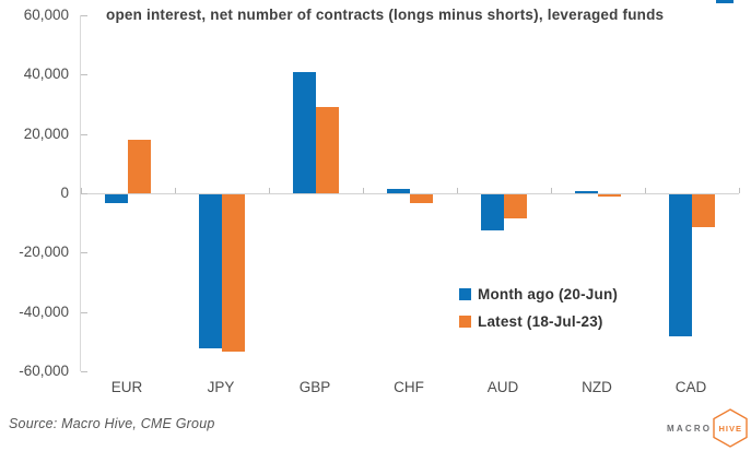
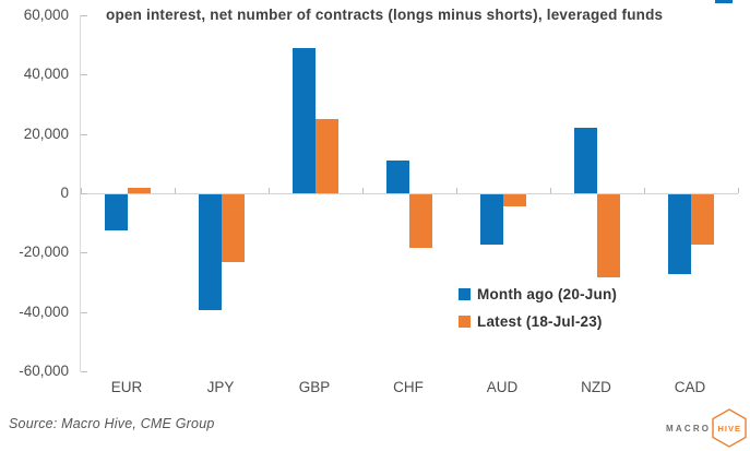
Month ago (20-Jun)/EUR: -3000 -> -12000
Latest (18-Jul-23)/EUR: 18000 -> 2000
Month ago (20-Jun)/JPY: -52000 -> -39000
Latest (18-Jul-23)/JPY: -53000 -> -23000
Month ago (20-Jun)/GBP: 41000 -> 49000
Latest (18-Jul-23)/GBP: 29000 -> 25000
Month ago (20-Jun)/CHF: 2000 -> 11000
Latest (18-Jul-23)/CHF: -3000 -> -18000
Month ago (20-Jun)/AUD: -12000 -> -17000
Latest (18-Jul-23)/AUD: -8000 -> -4000
Month ago (20-Jun)/NZD: 1000 -> 22000
Latest (18-Jul-23)/NZD: -1000 -> -28000
Month ago (20-Jun)/CAD: -48000 -> -27000
Latest (18-Jul-23)/CAD: -11000 -> -17000
